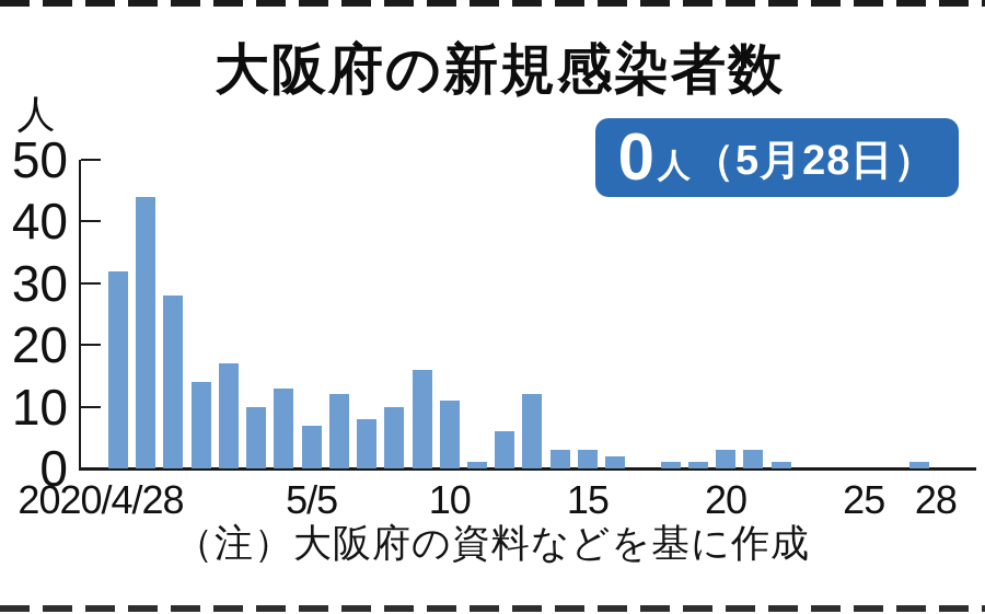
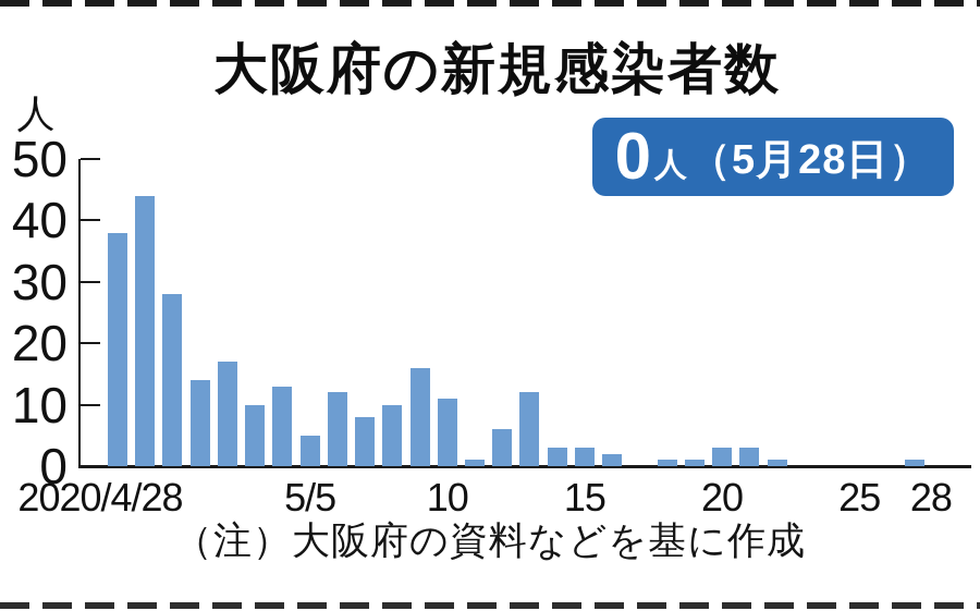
2020/4/28: 32 -> 38
5/5: 7 -> 5
